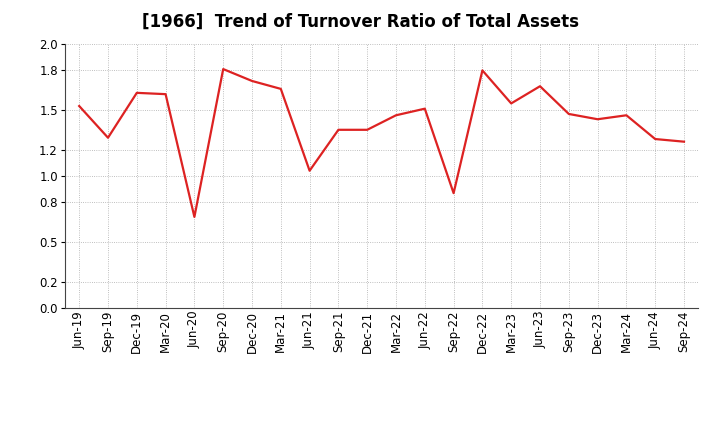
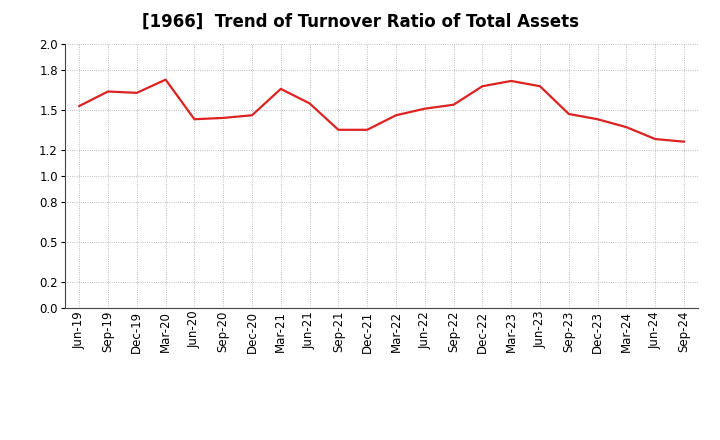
Sep-19: 1.29 -> 1.64
Mar-20: 1.62 -> 1.73
Jun-20: 0.69 -> 1.43
Sep-20: 1.81 -> 1.44
Dec-20: 1.72 -> 1.46
Jun-21: 1.04 -> 1.55
Sep-22: 0.87 -> 1.54
Dec-22: 1.80 -> 1.68
Mar-23: 1.55 -> 1.72
Mar-24: 1.46 -> 1.37
